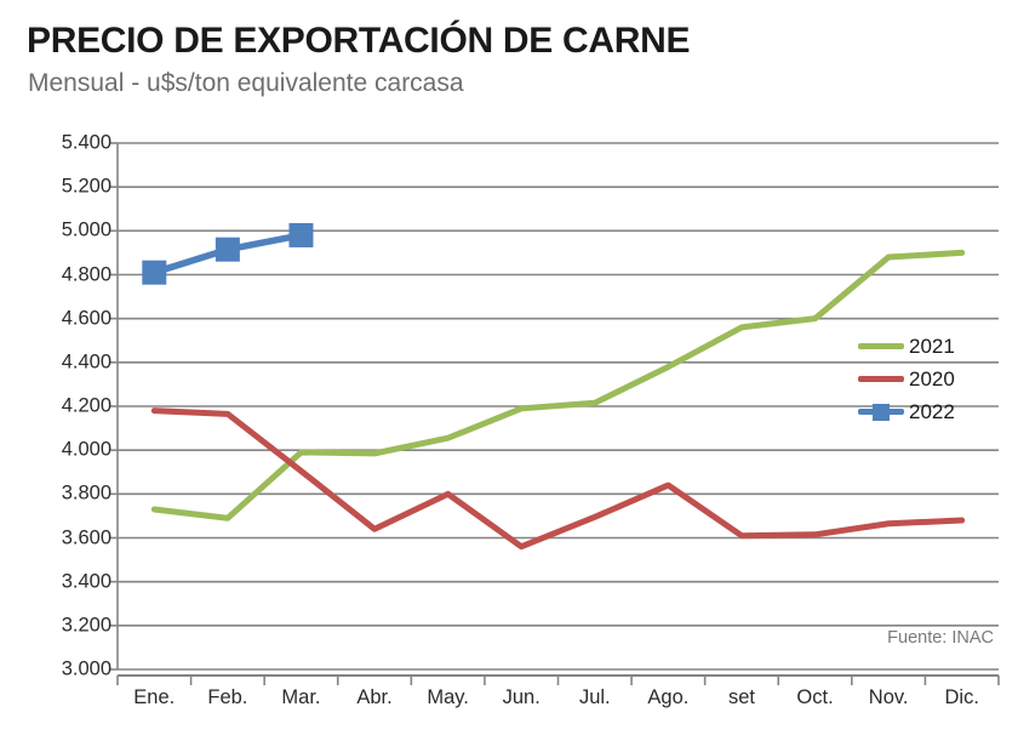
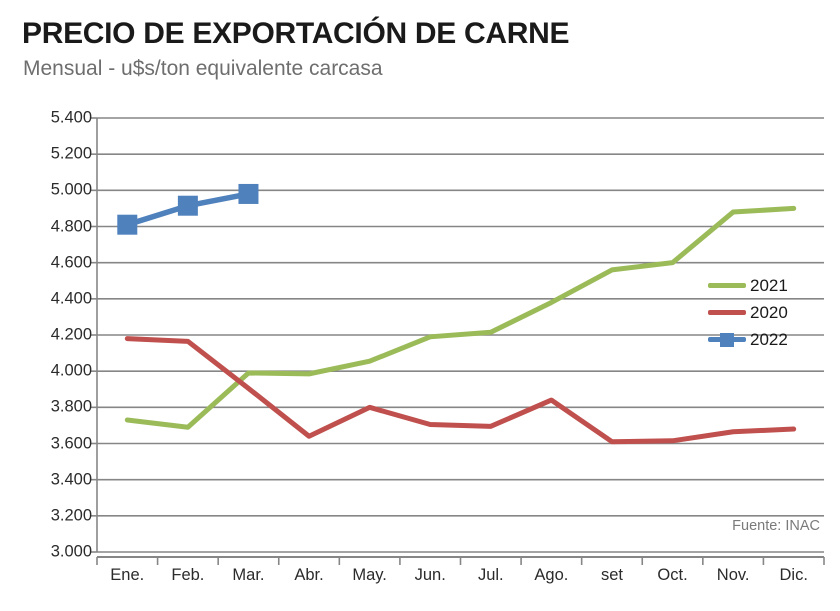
2020/Jun.: 3560 -> 3700
